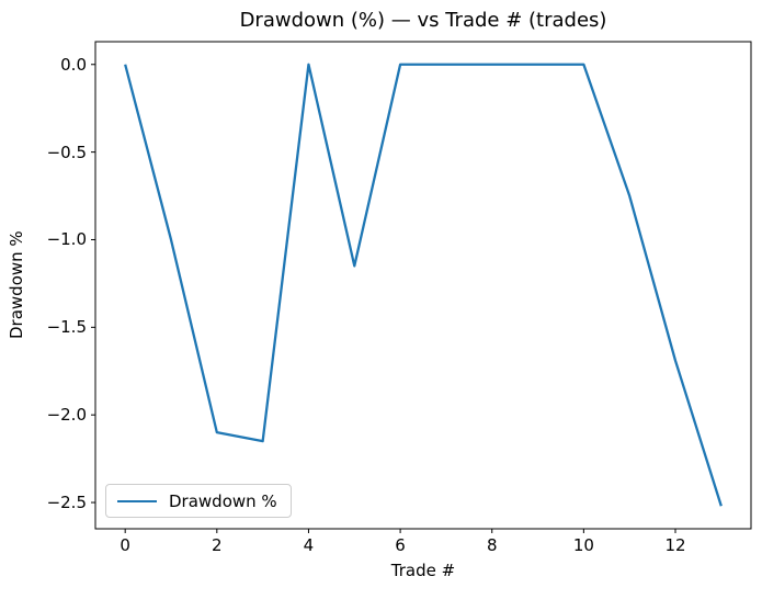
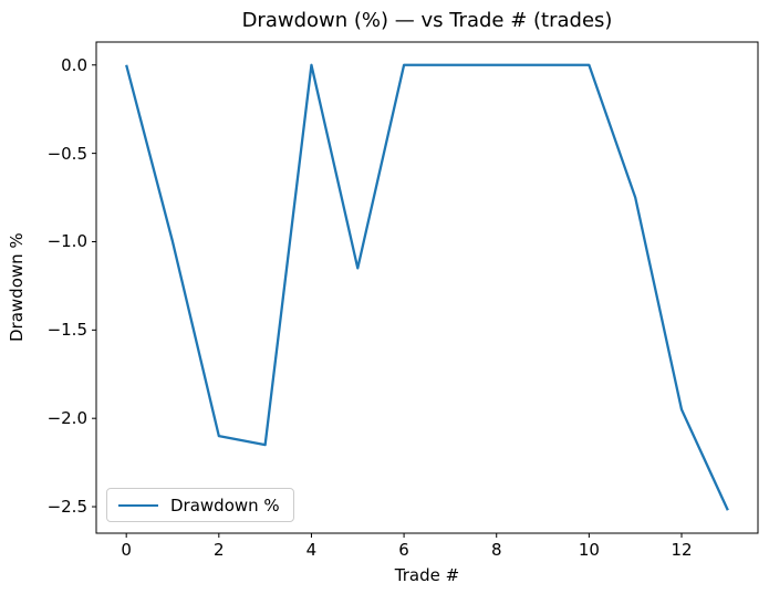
12: -1.69 -> -1.95
